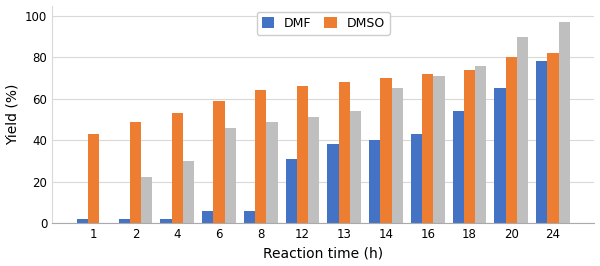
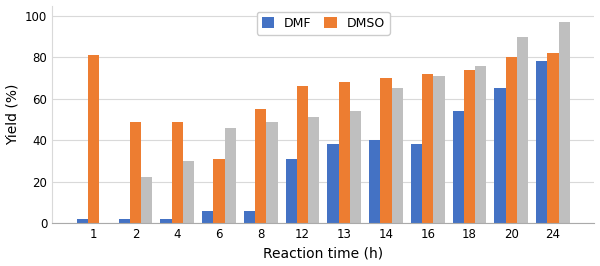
DMSO/1: 43 -> 81
DMSO/4: 53 -> 49
DMSO/6: 59 -> 31
DMSO/8: 64 -> 55
DMF/16: 43 -> 38
